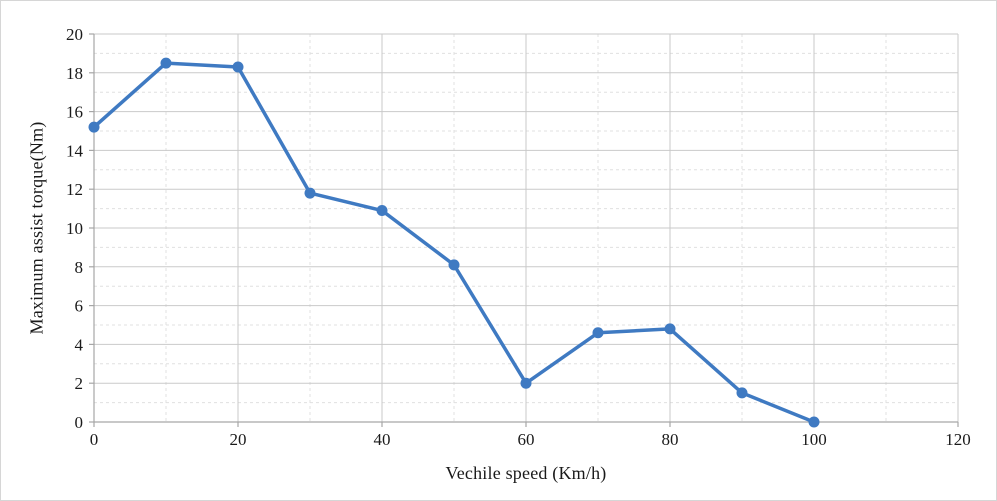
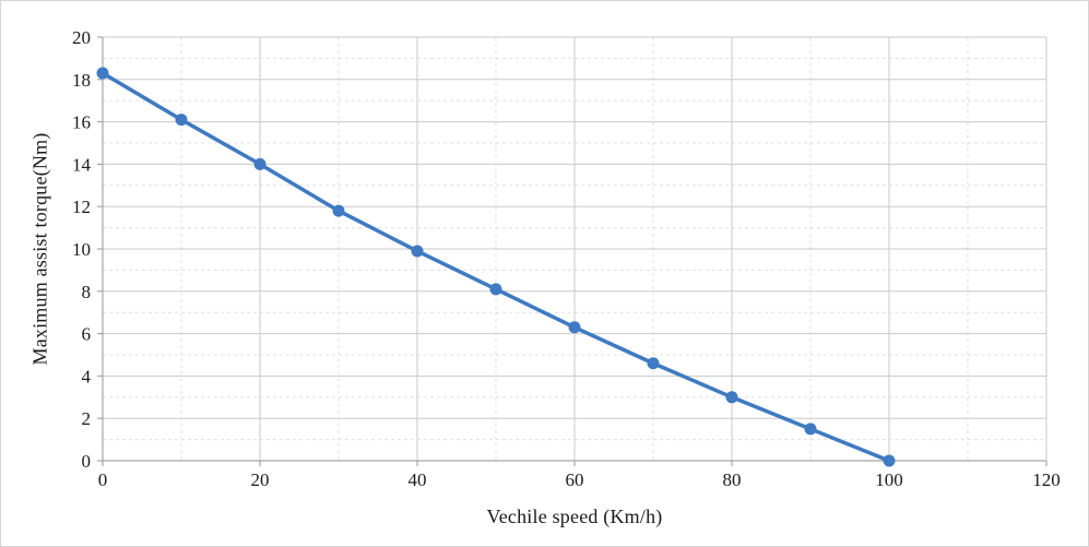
0: 15.2 -> 18.3
10: 18.5 -> 16.1
20: 18.3 -> 14.0
40: 10.9 -> 9.9
60: 2.0 -> 6.3
80: 4.8 -> 3.0
